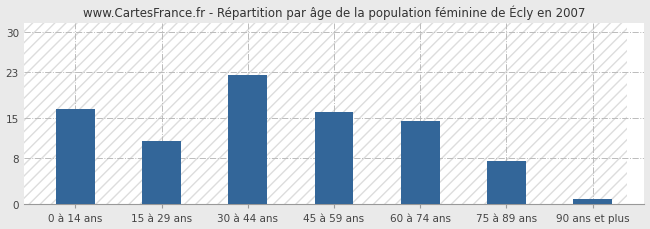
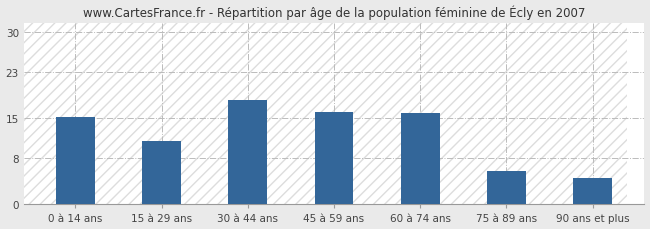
0 à 14 ans: 16.5 -> 15.2
30 à 44 ans: 22.5 -> 18.2
60 à 74 ans: 14.5 -> 15.8
75 à 89 ans: 7.5 -> 5.8
90 ans et plus: 1.0 -> 4.6
